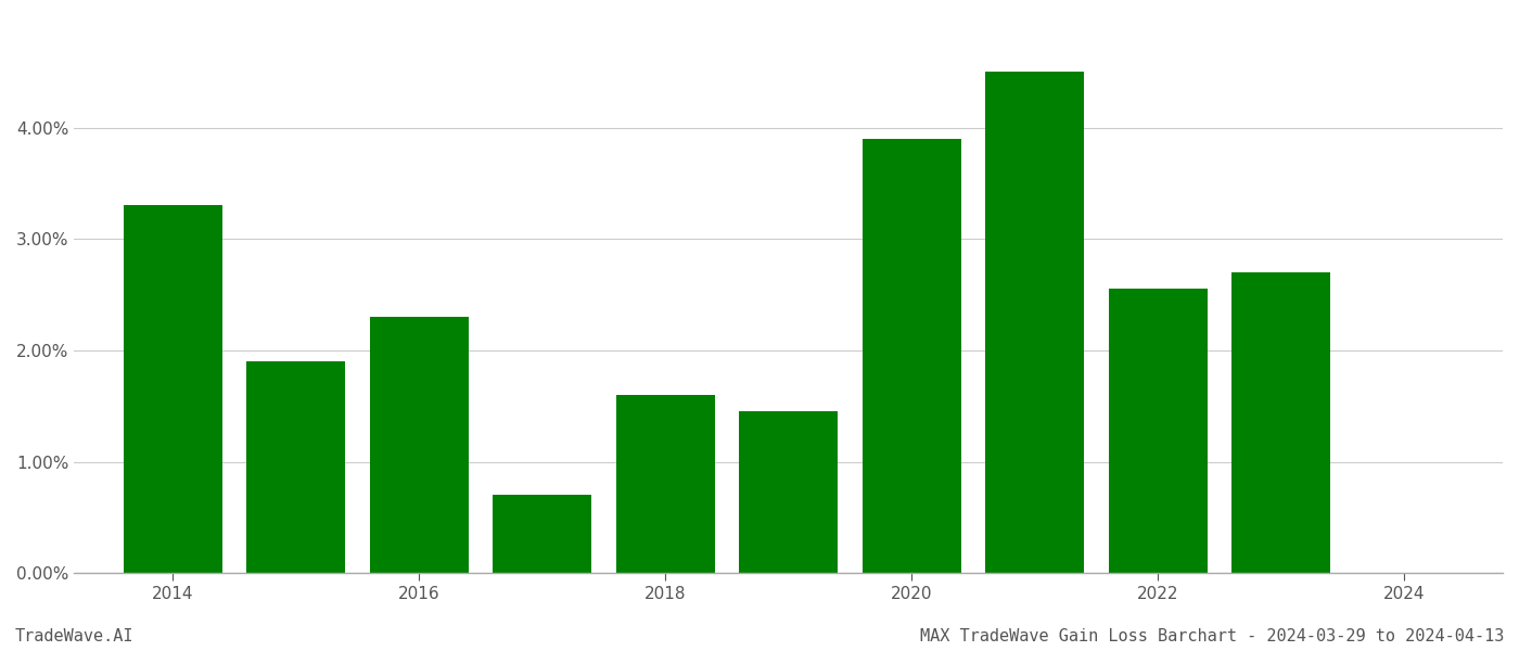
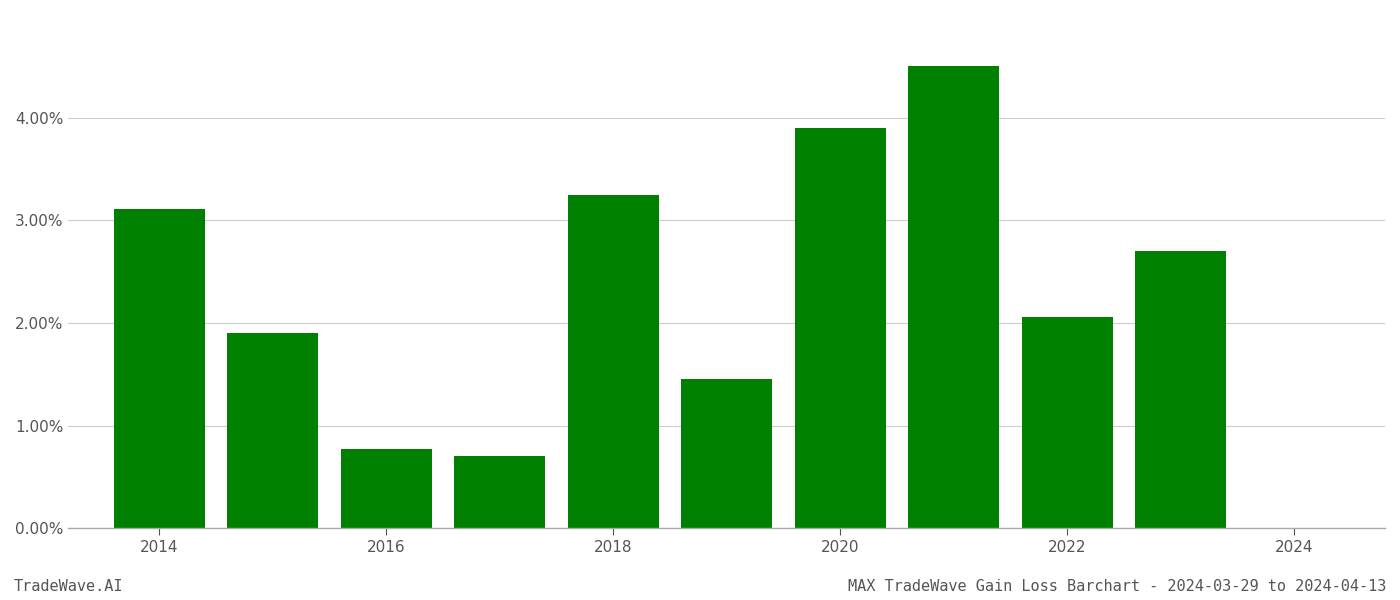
2014: 3.30% -> 3.11%
2016: 2.30% -> 0.77%
2018: 1.60% -> 3.25%
2022: 2.55% -> 2.06%
